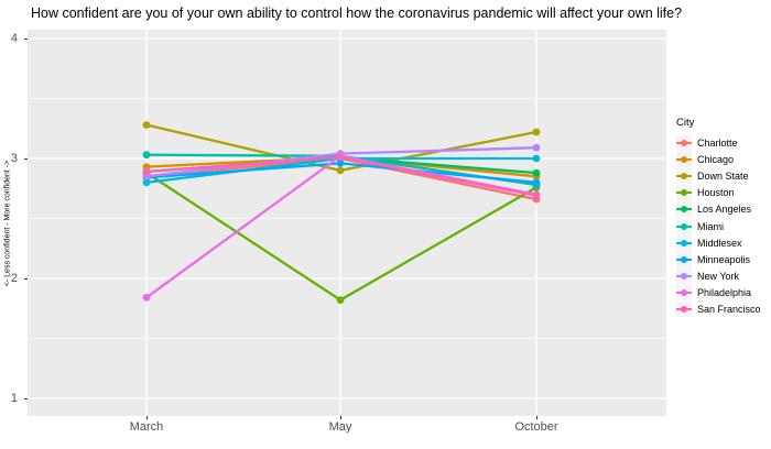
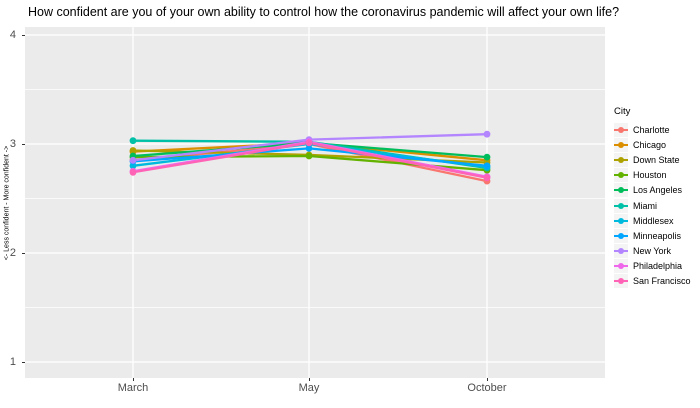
Down State/March: 3.28 -> 2.94
Philadelphia/March: 1.84 -> 2.75
San Francisco/March: 2.89 -> 2.74
Houston/May: 1.82 -> 2.89
Down State/October: 3.22 -> 2.83
Middlesex/October: 3.00 -> 2.79
